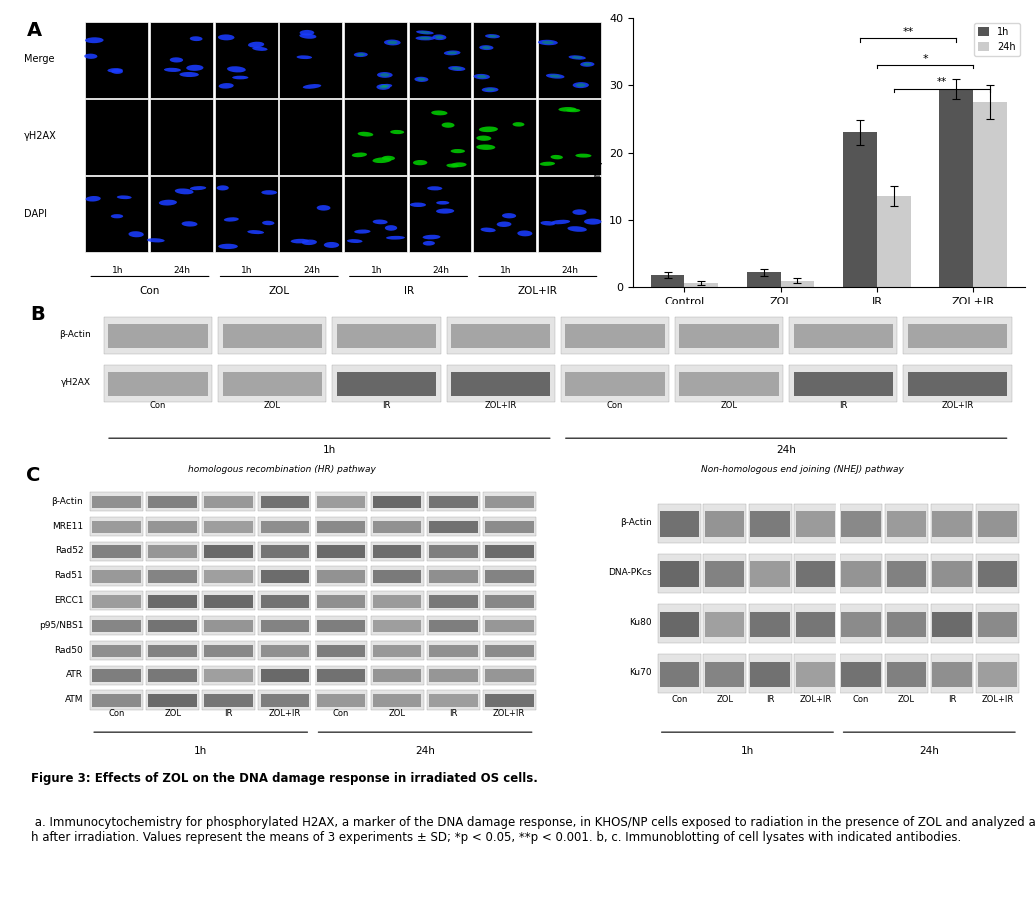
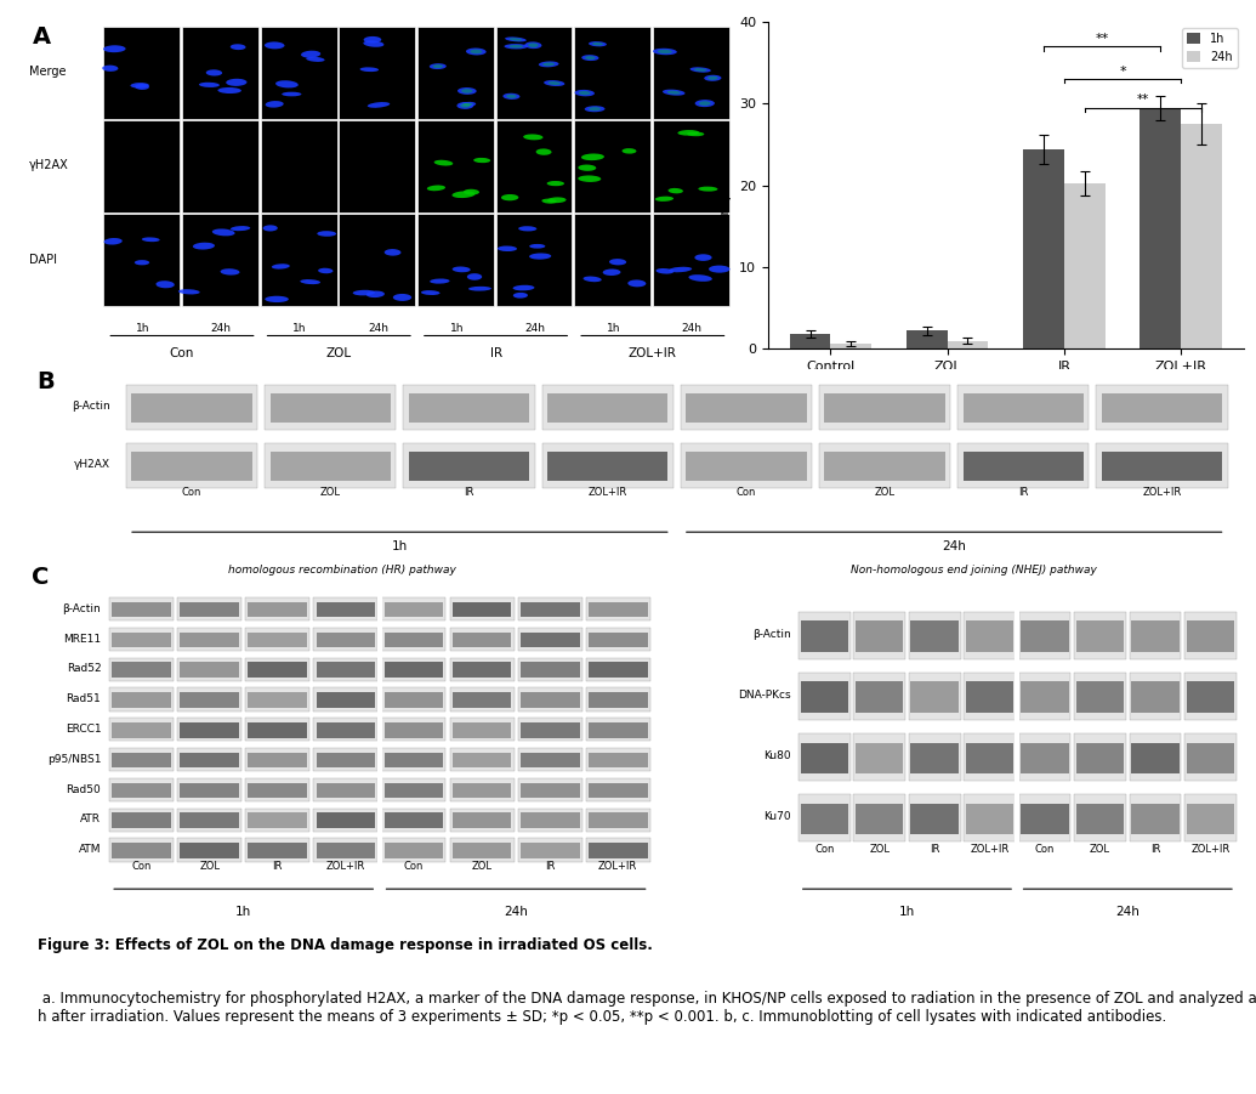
1h/IR: 23.0 -> 24.4
24h/IR: 13.5 -> 20.2
